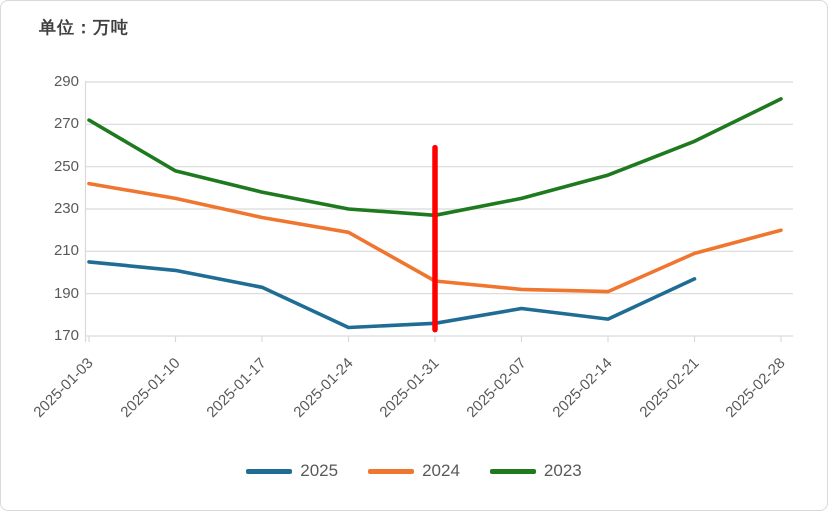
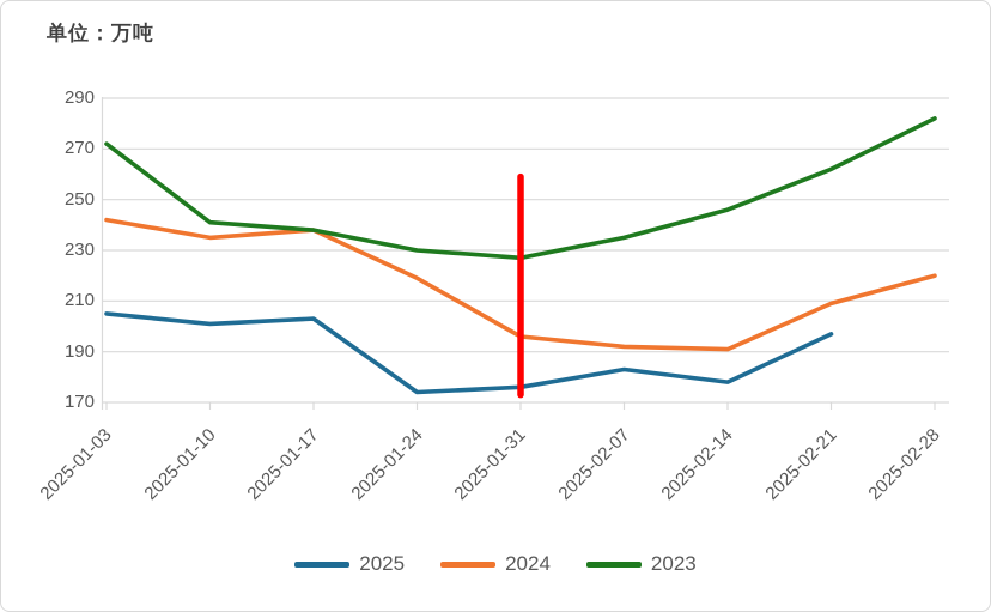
2023/2025-01-10: 248 -> 241
2025/2025-01-17: 193 -> 203
2024/2025-01-17: 226 -> 238
